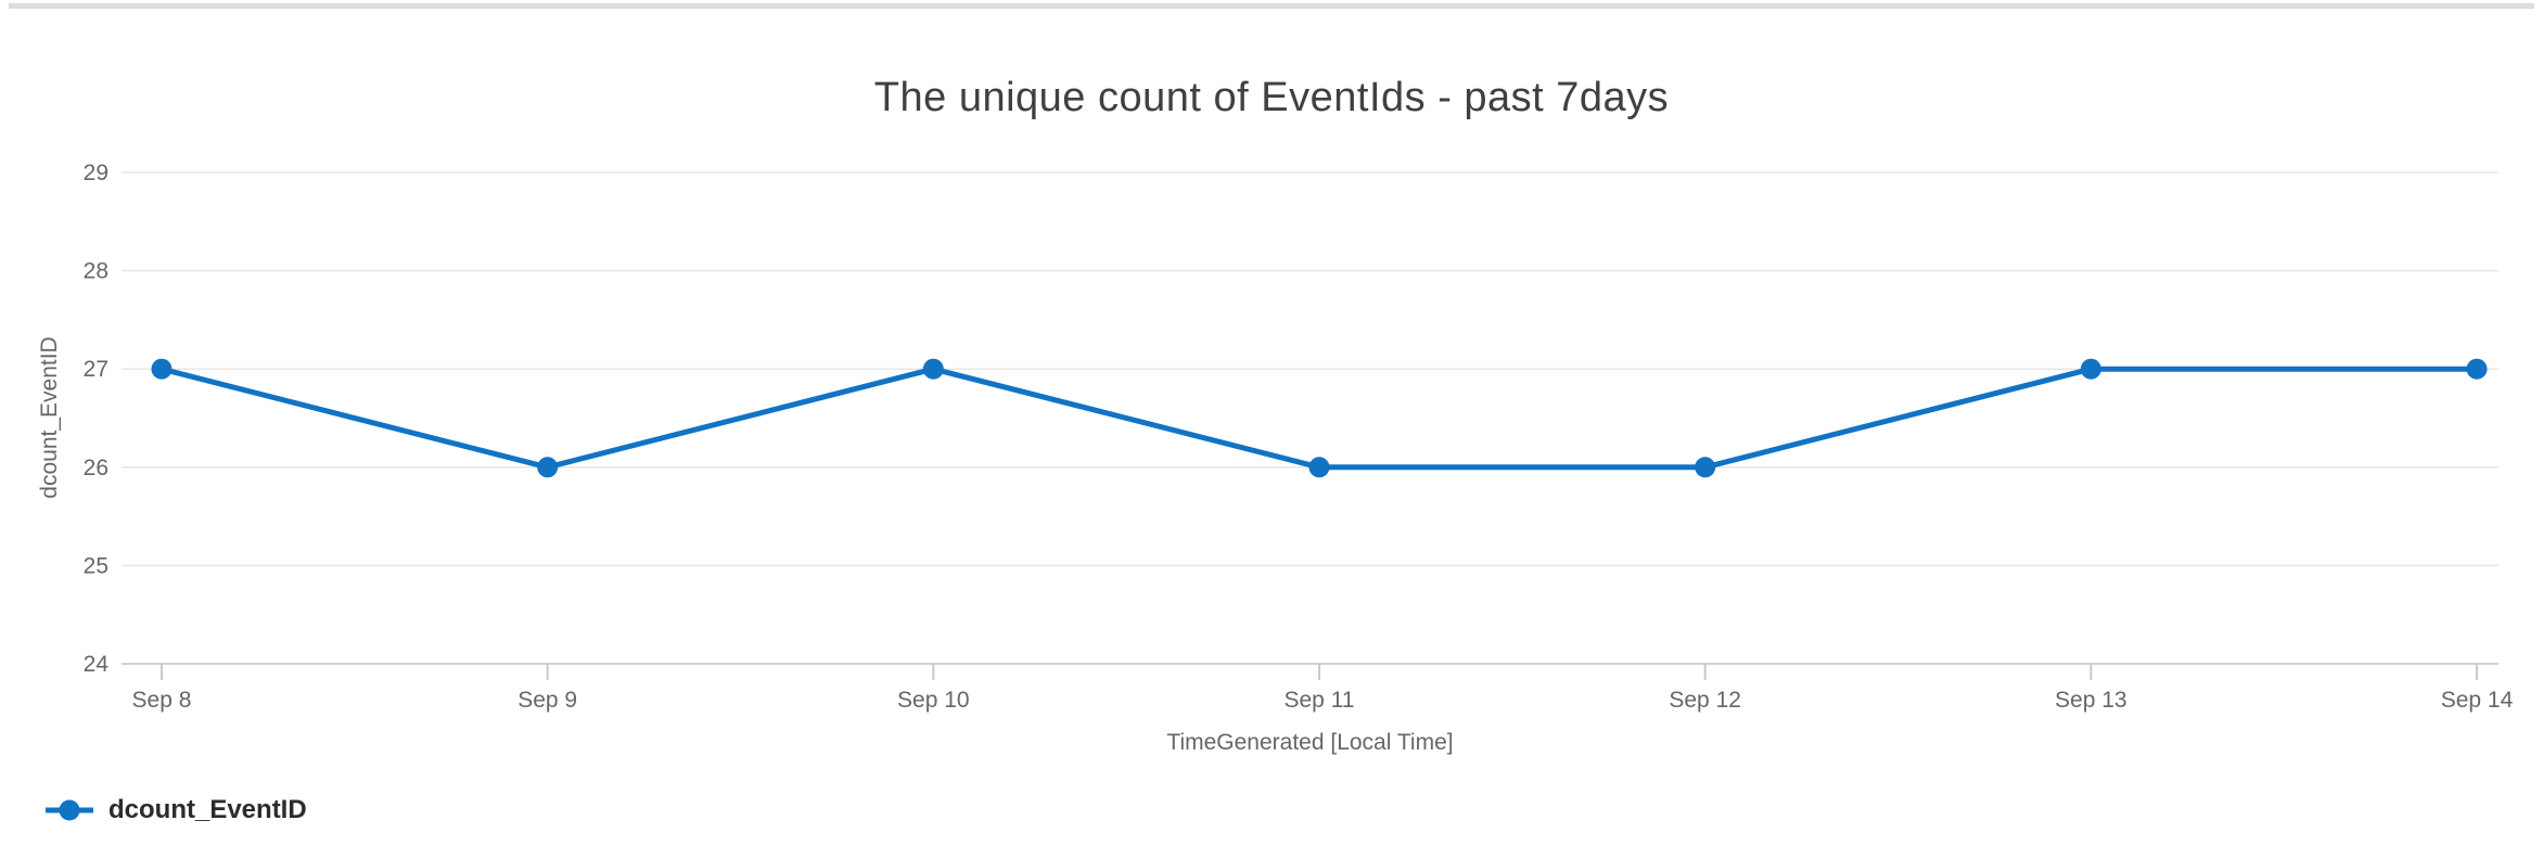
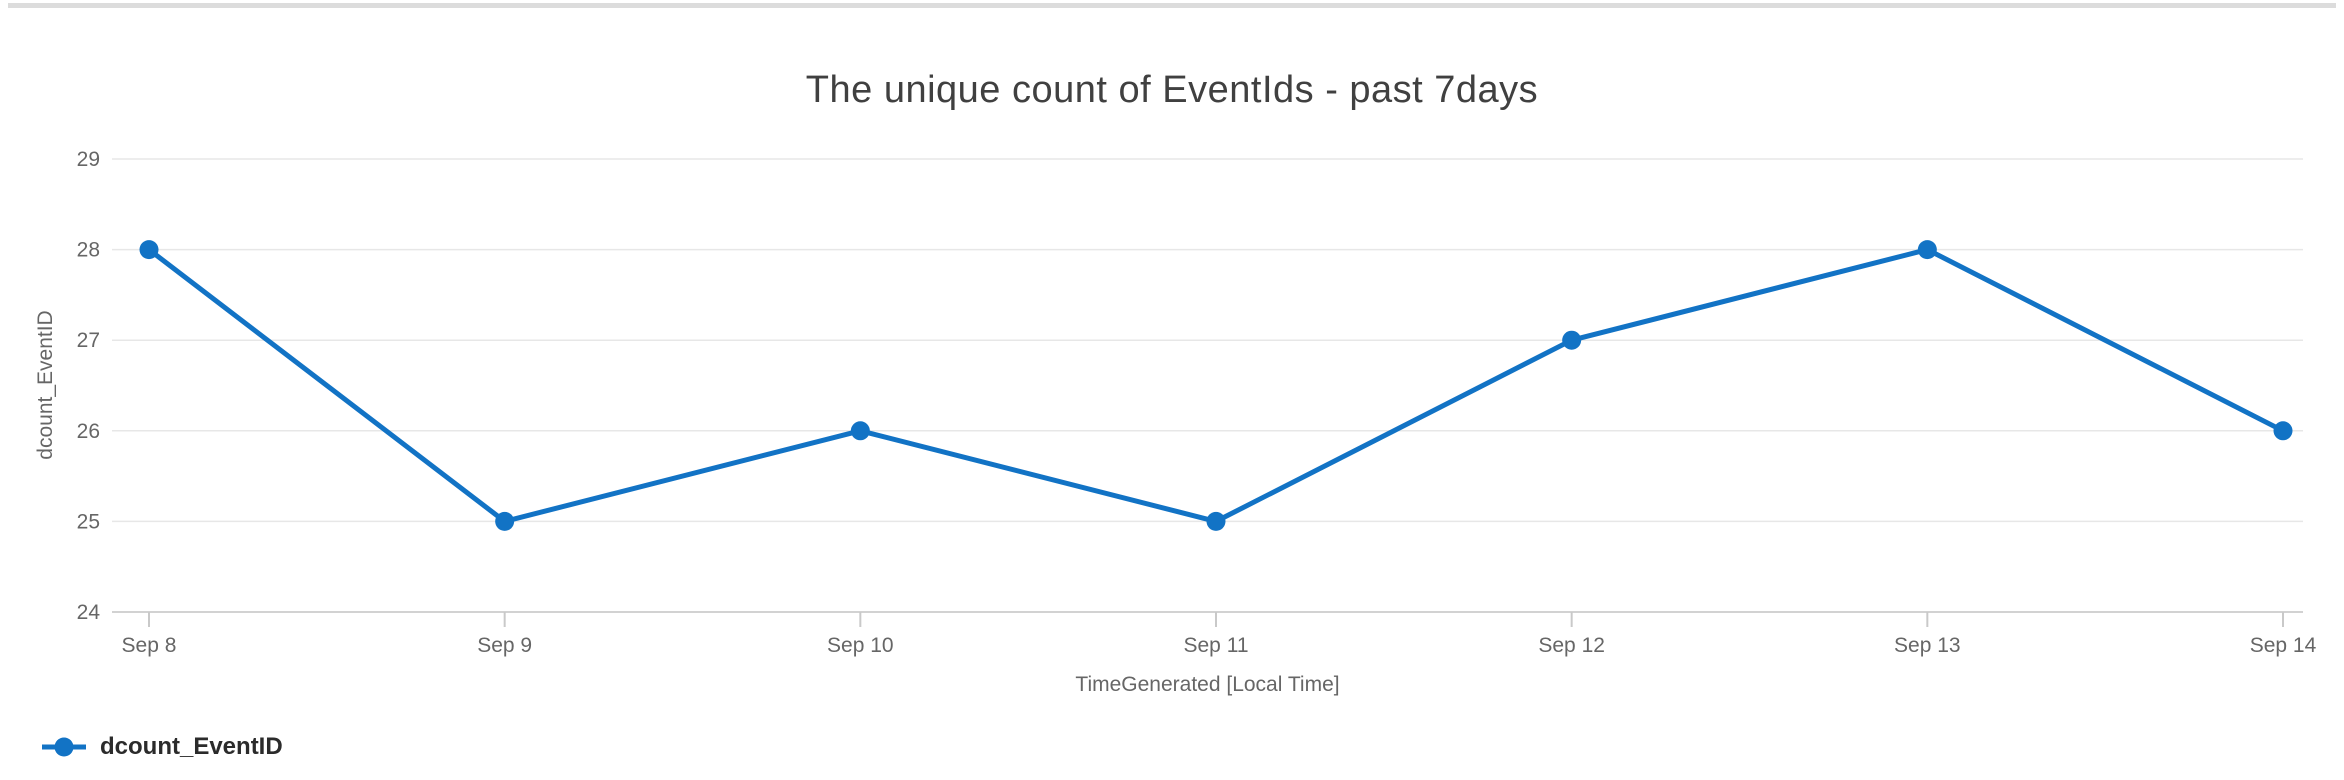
Sep 8: 27 -> 28
Sep 9: 26 -> 25
Sep 10: 27 -> 26
Sep 11: 26 -> 25
Sep 12: 26 -> 27
Sep 13: 27 -> 28
Sep 14: 27 -> 26
